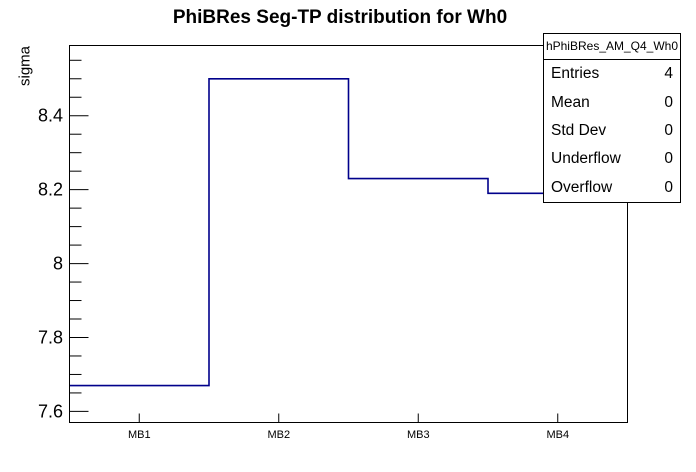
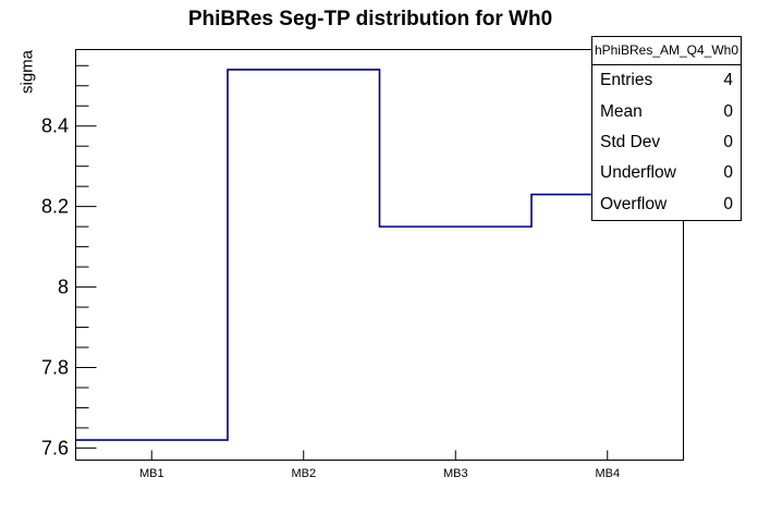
MB1: 7.67 -> 7.62
MB2: 8.50 -> 8.54
MB3: 8.23 -> 8.15
MB4: 8.19 -> 8.23
